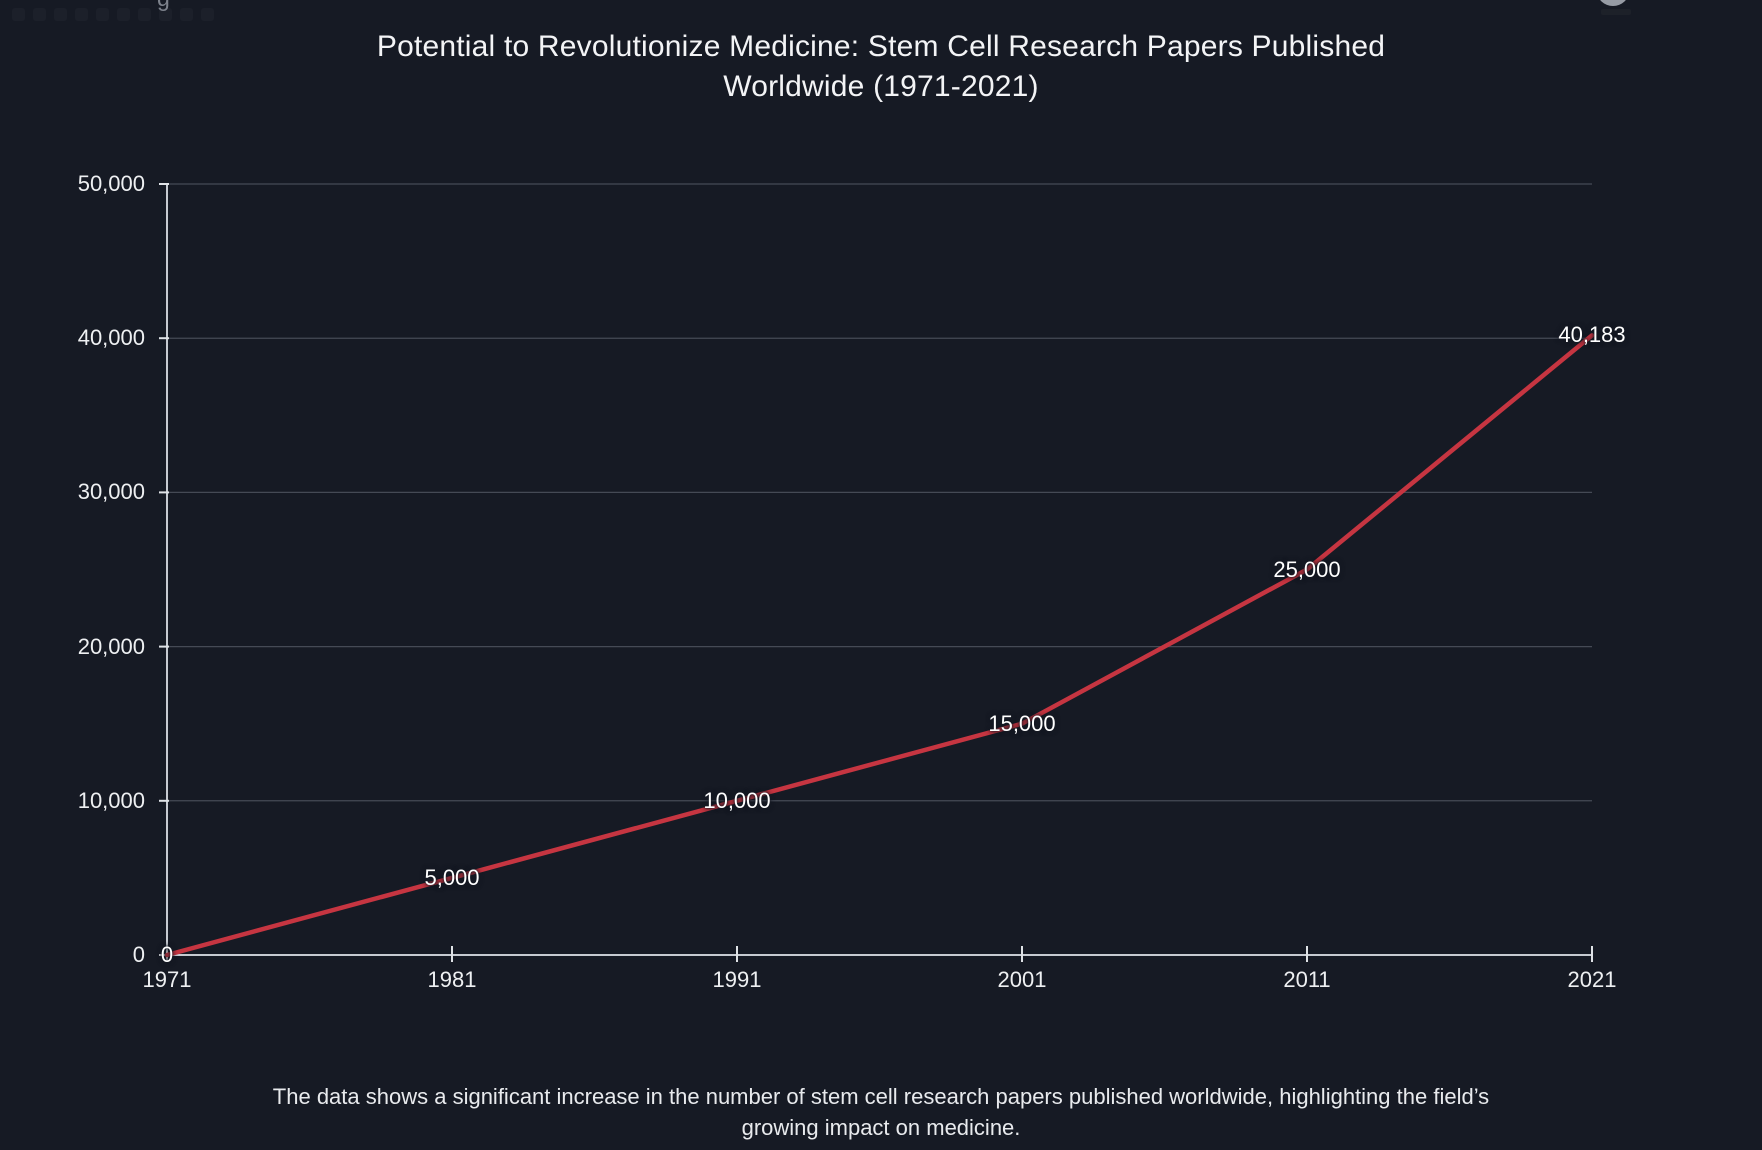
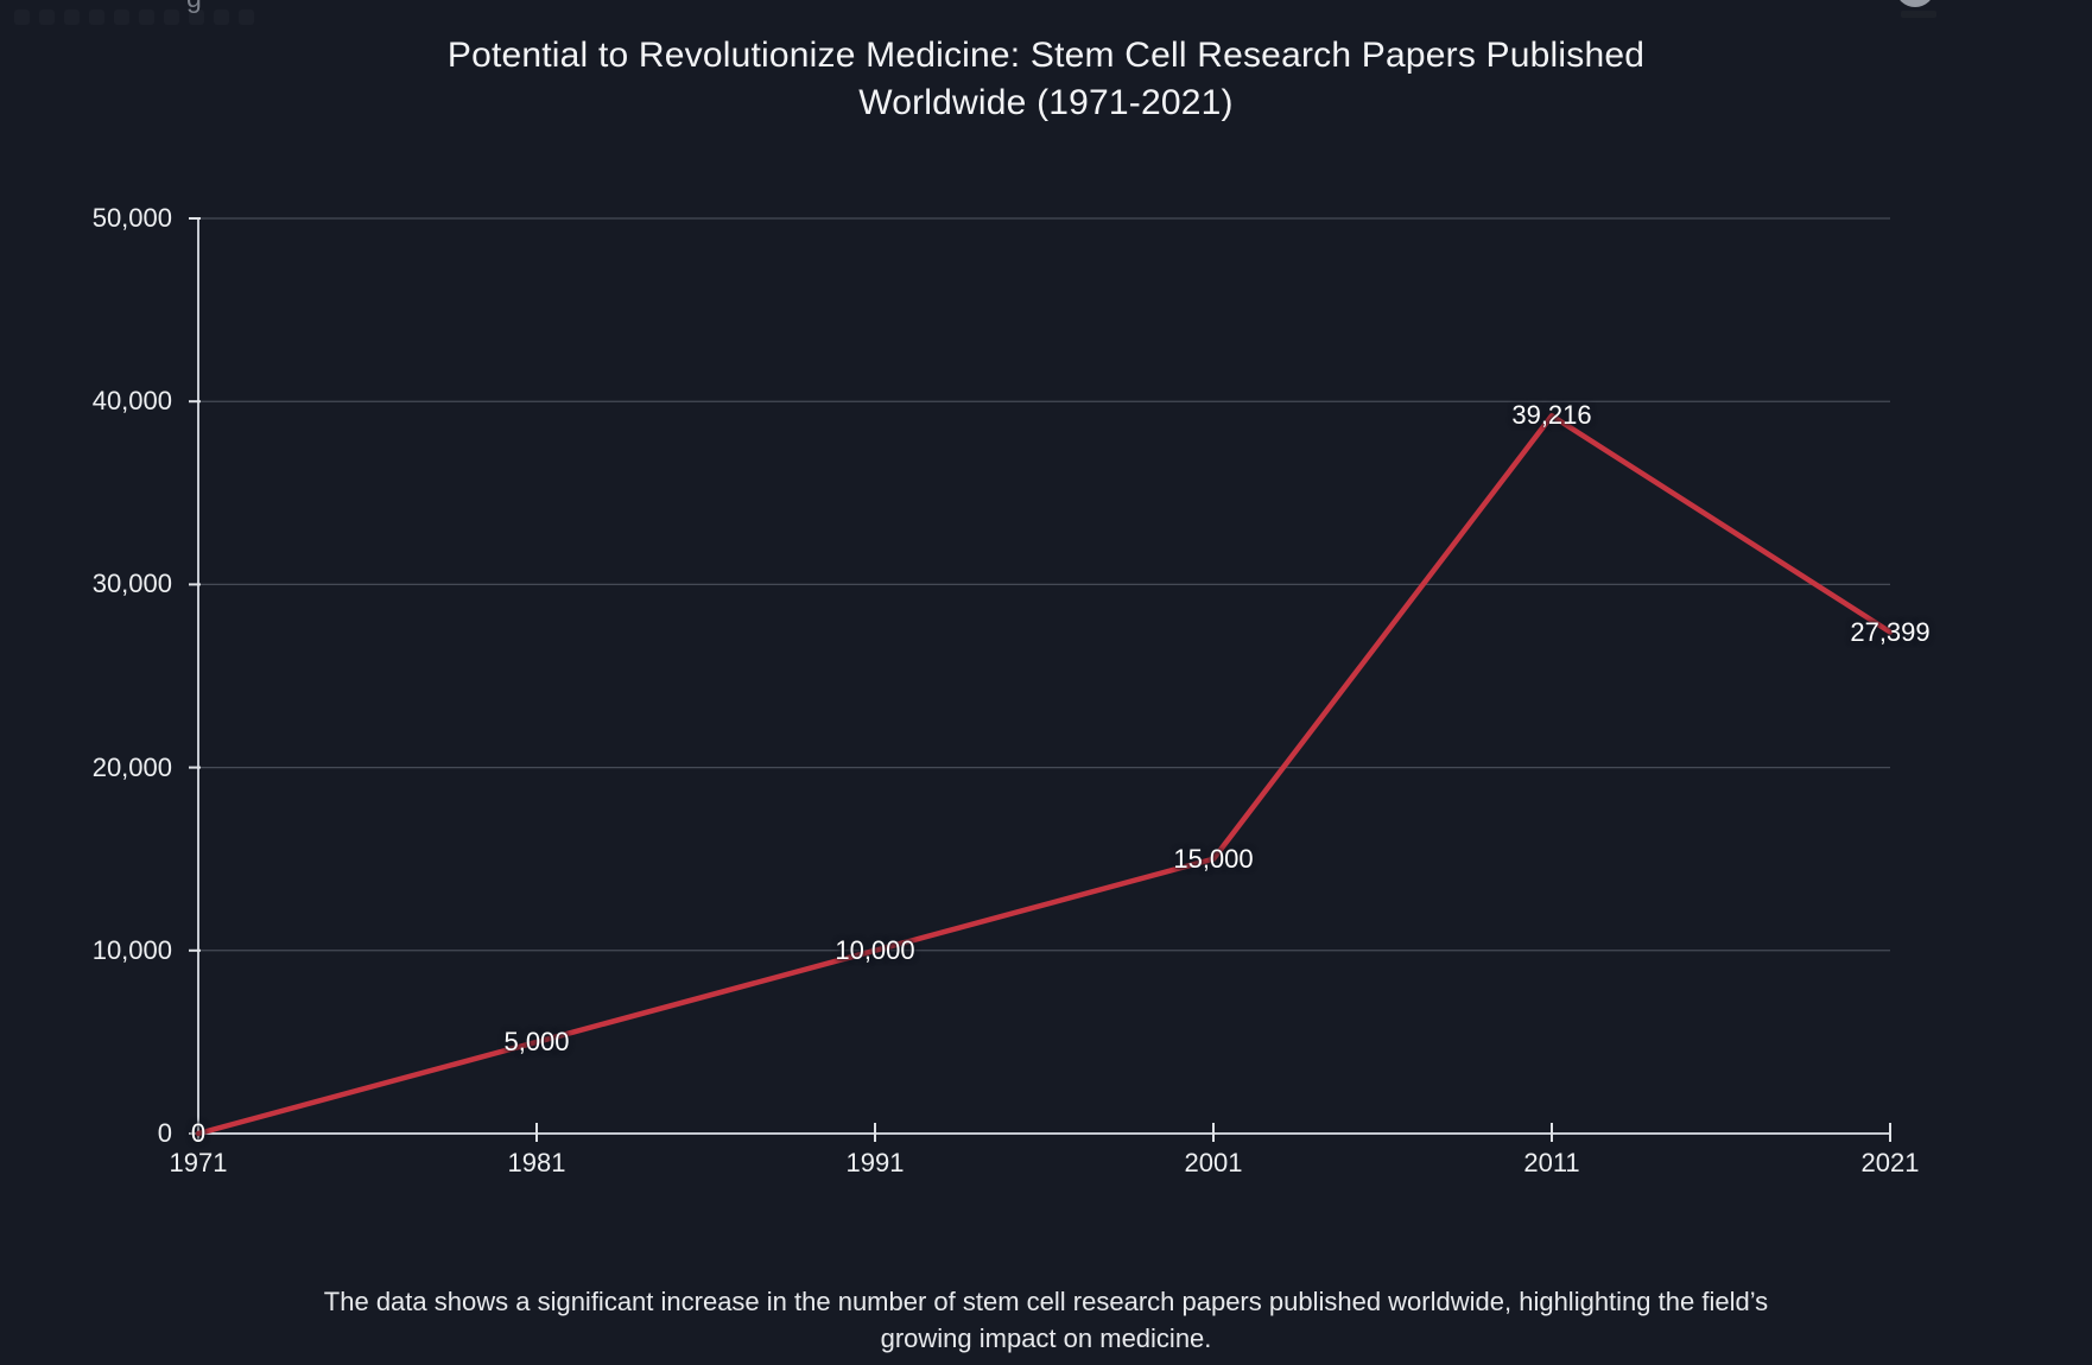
2011: 25,000 -> 39,216
2021: 40,183 -> 27,399
